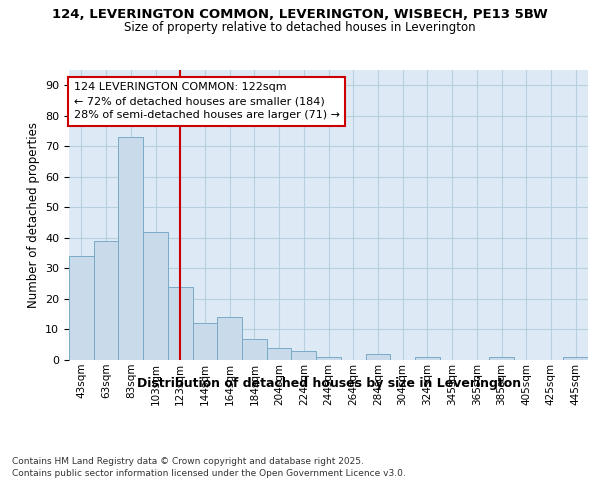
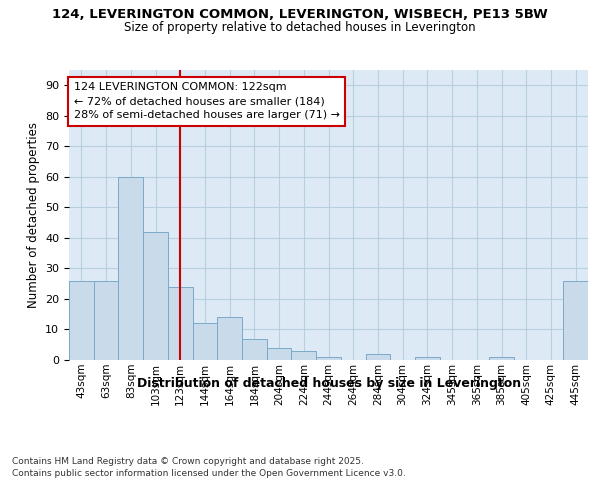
43sqm: 34 -> 26
63sqm: 39 -> 26
83sqm: 73 -> 60
445sqm: 1 -> 26
